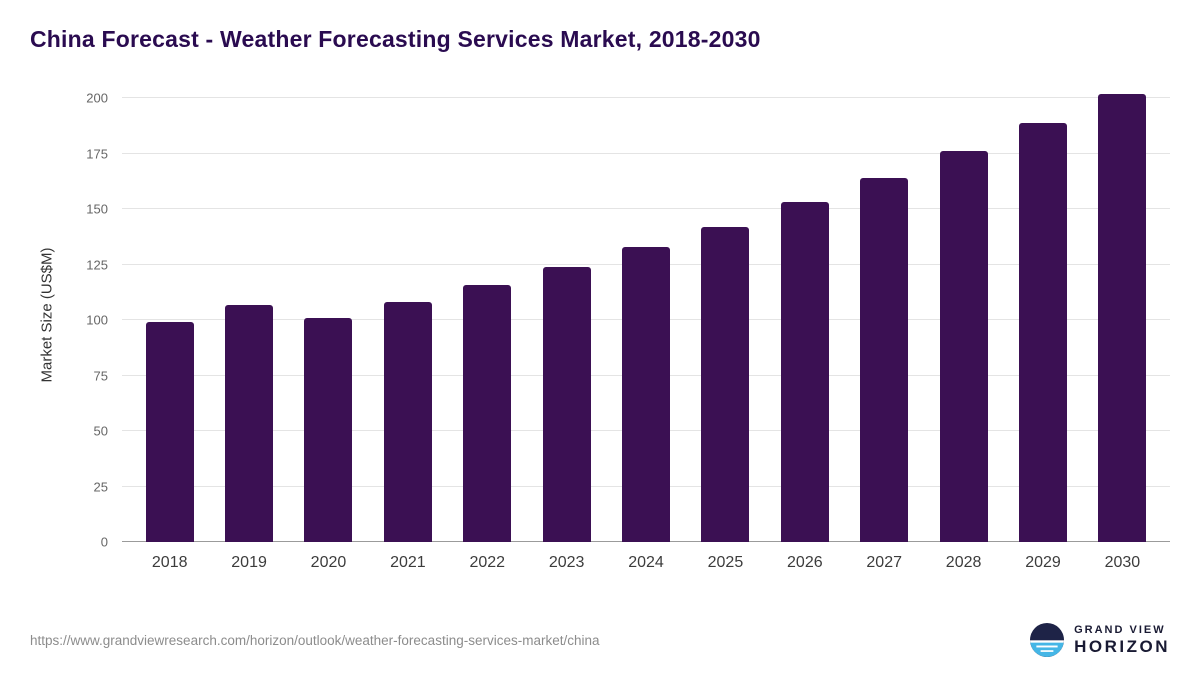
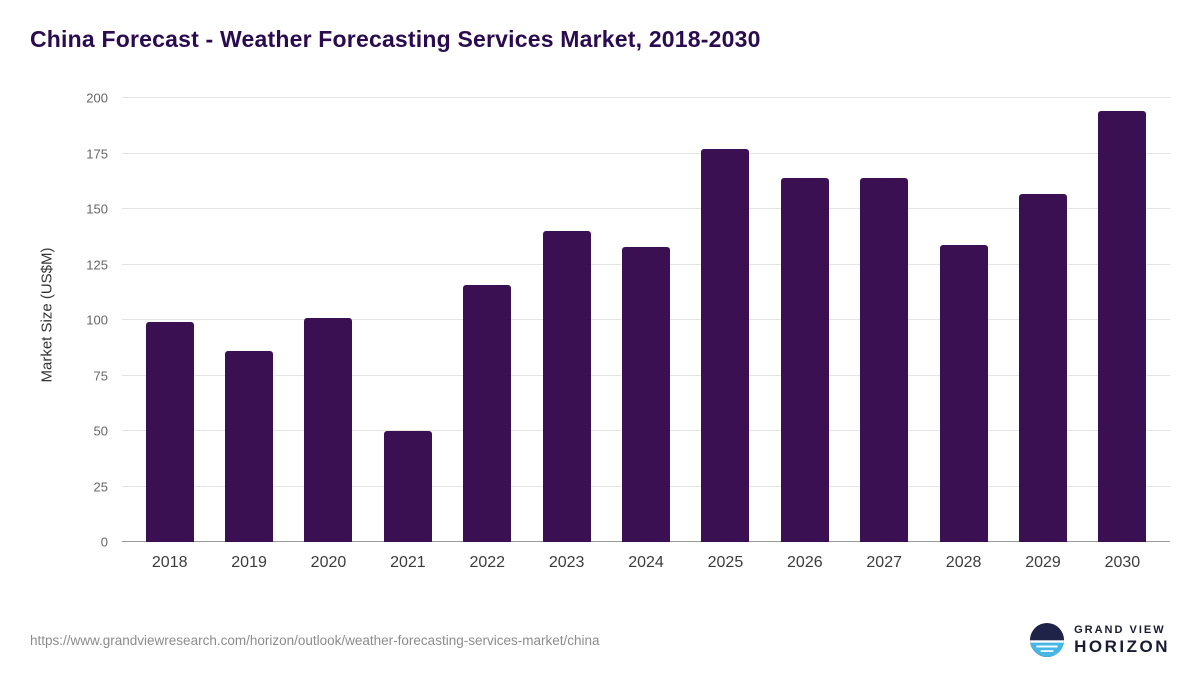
2019: 107 -> 86
2021: 108 -> 50
2023: 124 -> 140
2025: 142 -> 177
2026: 153 -> 164
2028: 176 -> 134
2029: 189 -> 157
2030: 202 -> 194
